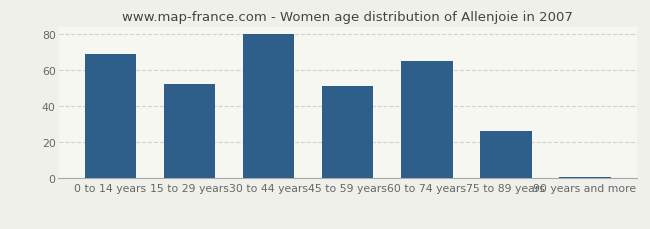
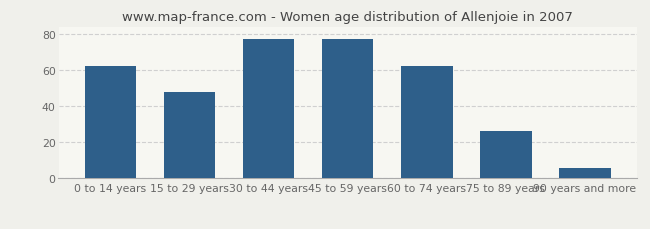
0 to 14 years: 69 -> 62
15 to 29 years: 52 -> 48
30 to 44 years: 80 -> 77
45 to 59 years: 51 -> 77
60 to 74 years: 65 -> 62
90 years and more: 1 -> 6
